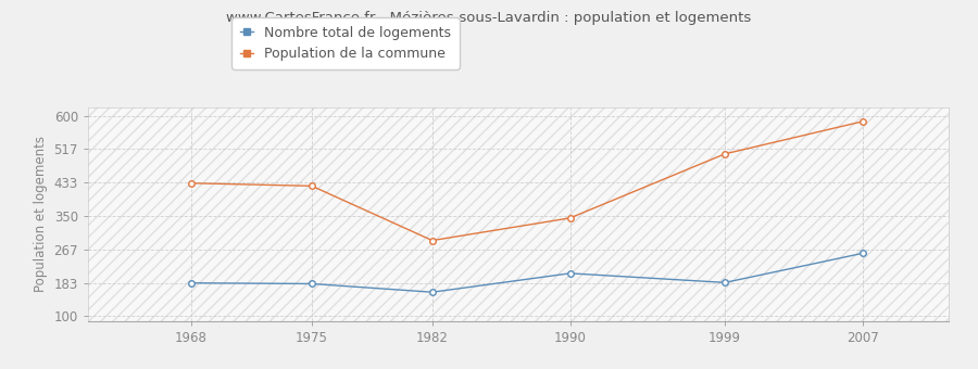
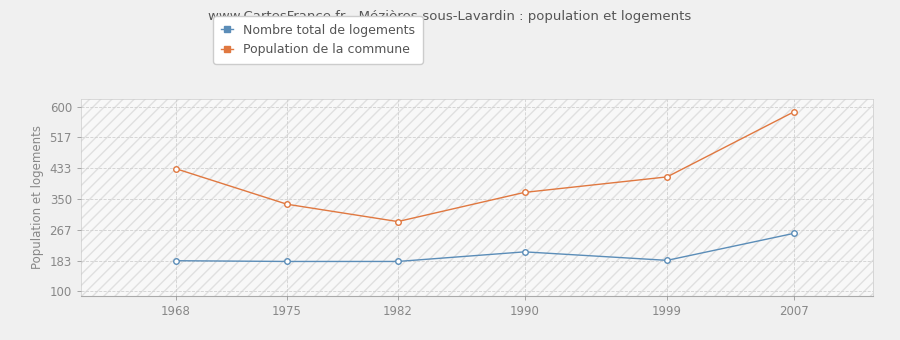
Population de la commune/1975: 425 -> 336
Nombre total de logements/1982: 160 -> 181
Population de la commune/1990: 345 -> 368
Population de la commune/1999: 505 -> 410
